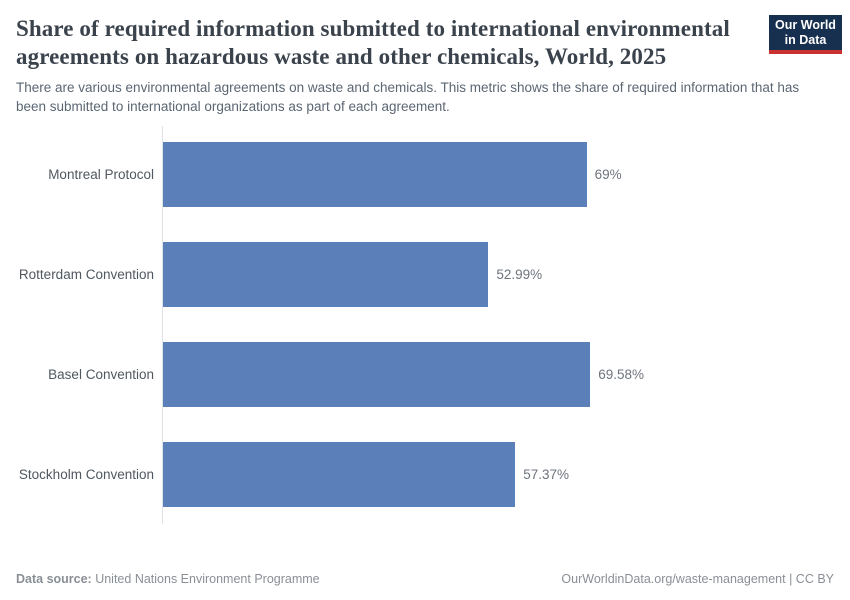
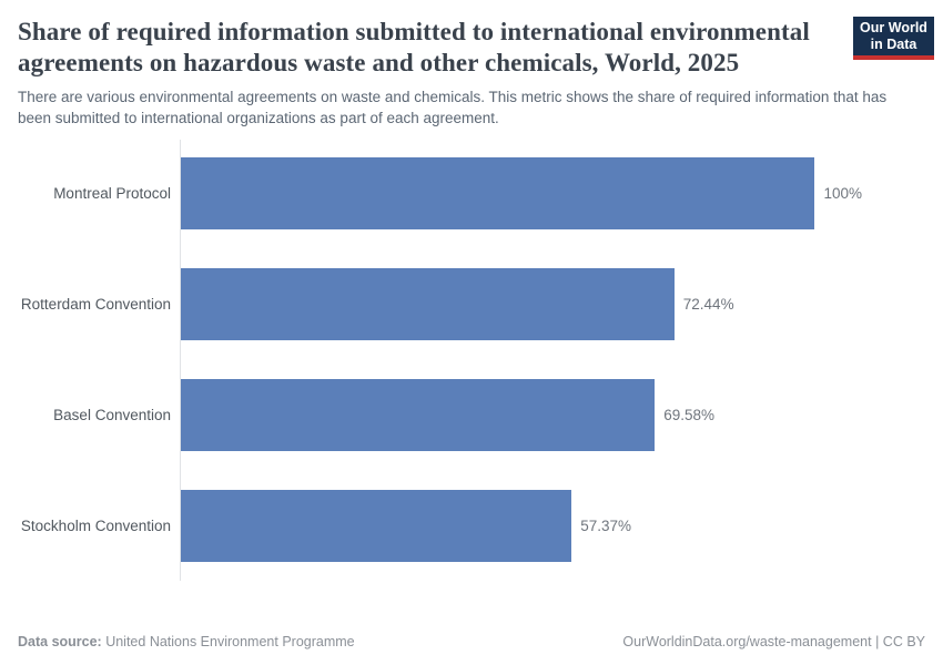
Montreal Protocol: 69% -> 100%
Rotterdam Convention: 52.99% -> 72.44%
